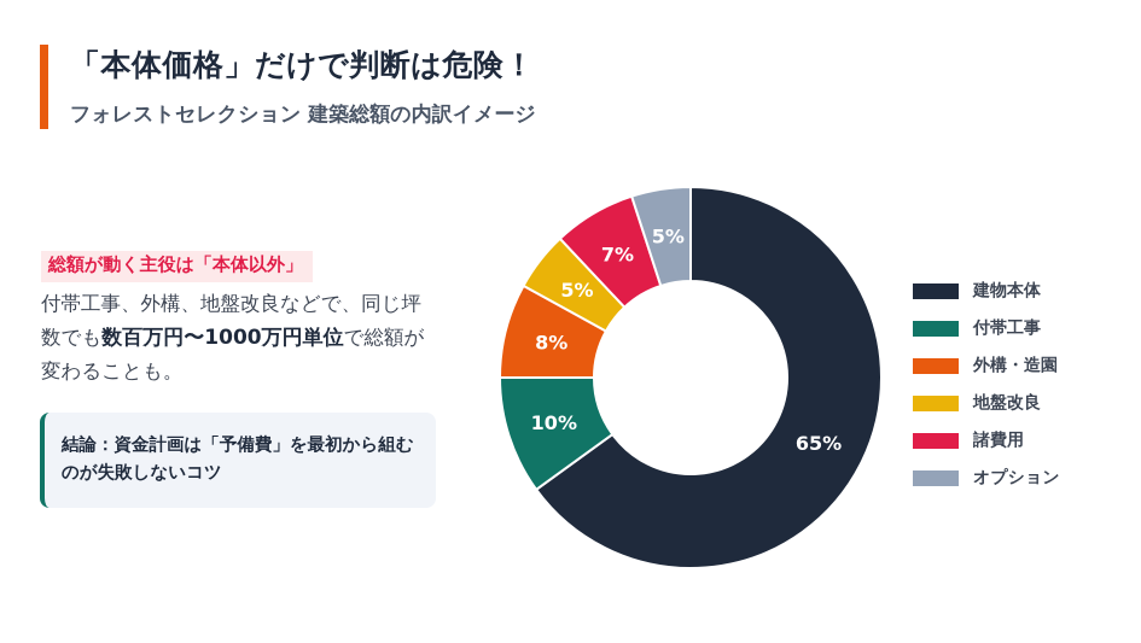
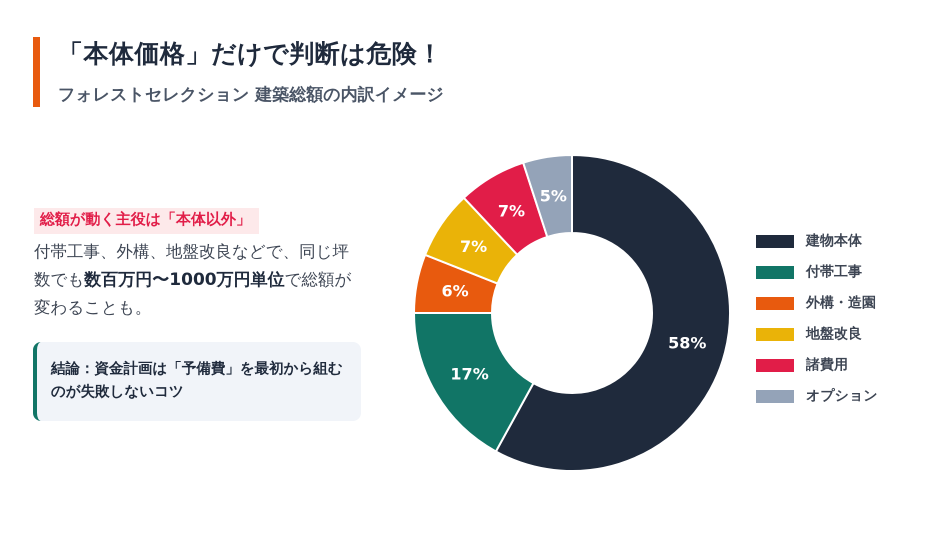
建物本体: 65% -> 58%
付帯工事: 10% -> 17%
外構・造園: 8% -> 6%
地盤改良: 5% -> 7%
